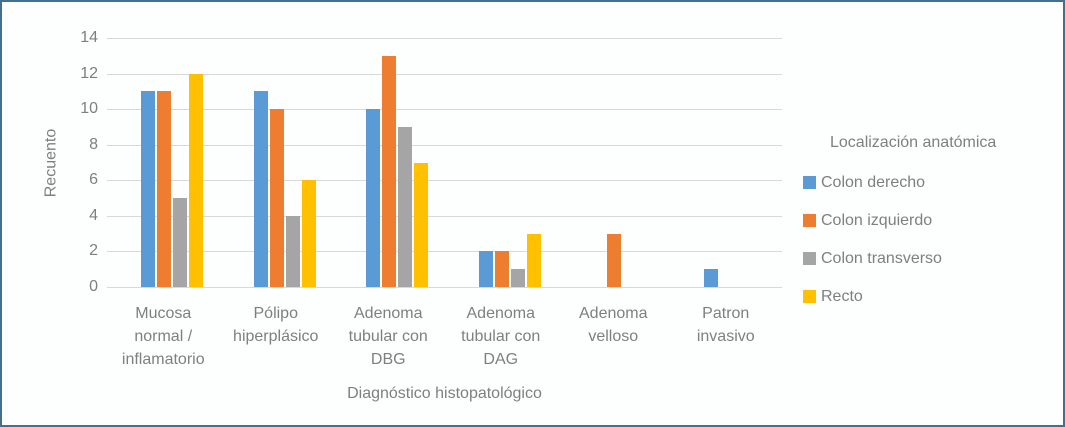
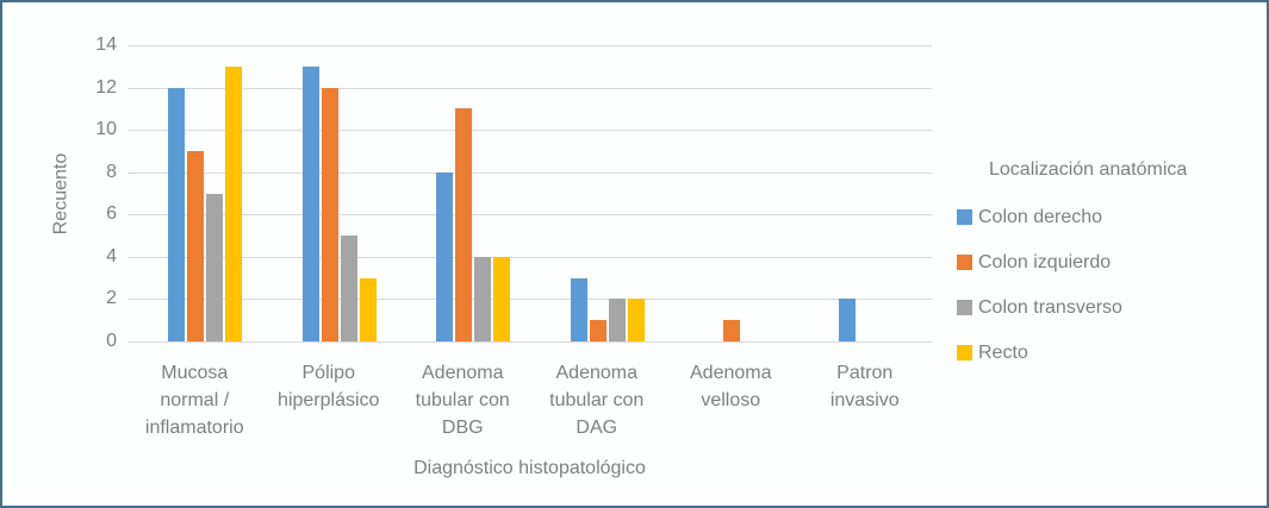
Colon derecho/Mucosa normal / inflamatorio: 11 -> 12
Colon izquierdo/Mucosa normal / inflamatorio: 11 -> 9
Colon transverso/Mucosa normal / inflamatorio: 5 -> 7
Recto/Mucosa normal / inflamatorio: 12 -> 13
Colon derecho/Pólipo hiperplásico: 11 -> 13
Colon izquierdo/Pólipo hiperplásico: 10 -> 12
Colon transverso/Pólipo hiperplásico: 4 -> 5
Recto/Pólipo hiperplásico: 6 -> 3
Colon derecho/Adenoma tubular con DBG: 10 -> 8
Colon izquierdo/Adenoma tubular con DBG: 13 -> 11
Colon transverso/Adenoma tubular con DBG: 9 -> 4
Recto/Adenoma tubular con DBG: 7 -> 4
Colon derecho/Adenoma tubular con DAG: 2 -> 3
Colon izquierdo/Adenoma tubular con DAG: 2 -> 1
Colon transverso/Adenoma tubular con DAG: 1 -> 2
Recto/Adenoma tubular con DAG: 3 -> 2
Colon izquierdo/Adenoma velloso: 3 -> 1
Colon derecho/Patron invasivo: 1 -> 2
